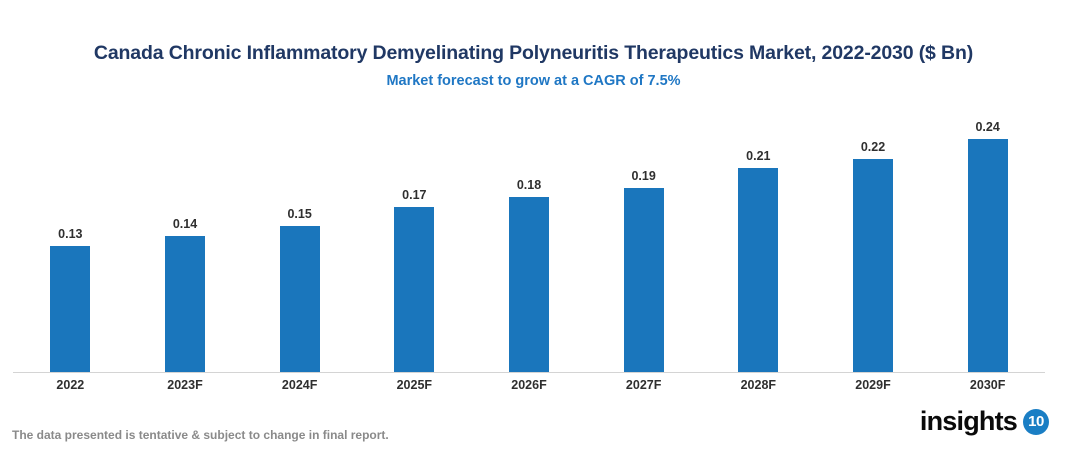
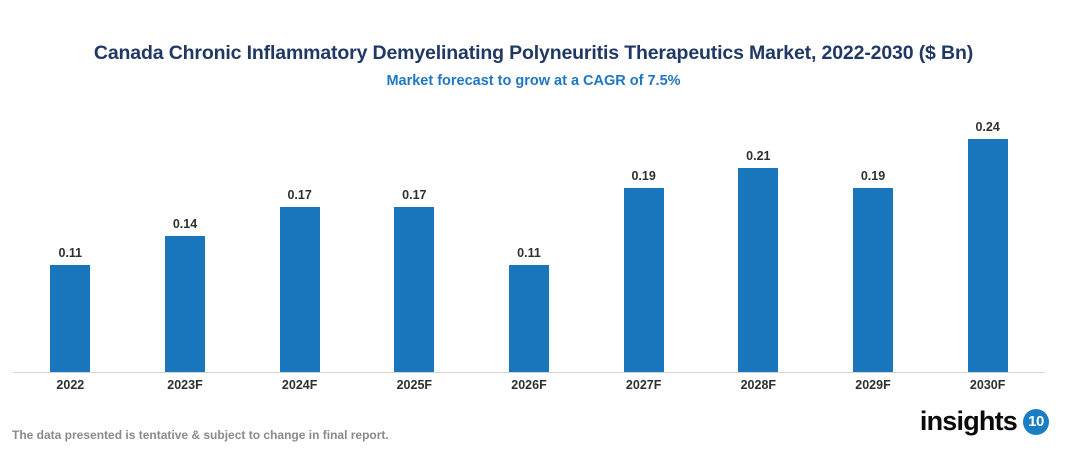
2022: 0.13 -> 0.11
2024F: 0.15 -> 0.17
2026F: 0.18 -> 0.11
2029F: 0.22 -> 0.19
